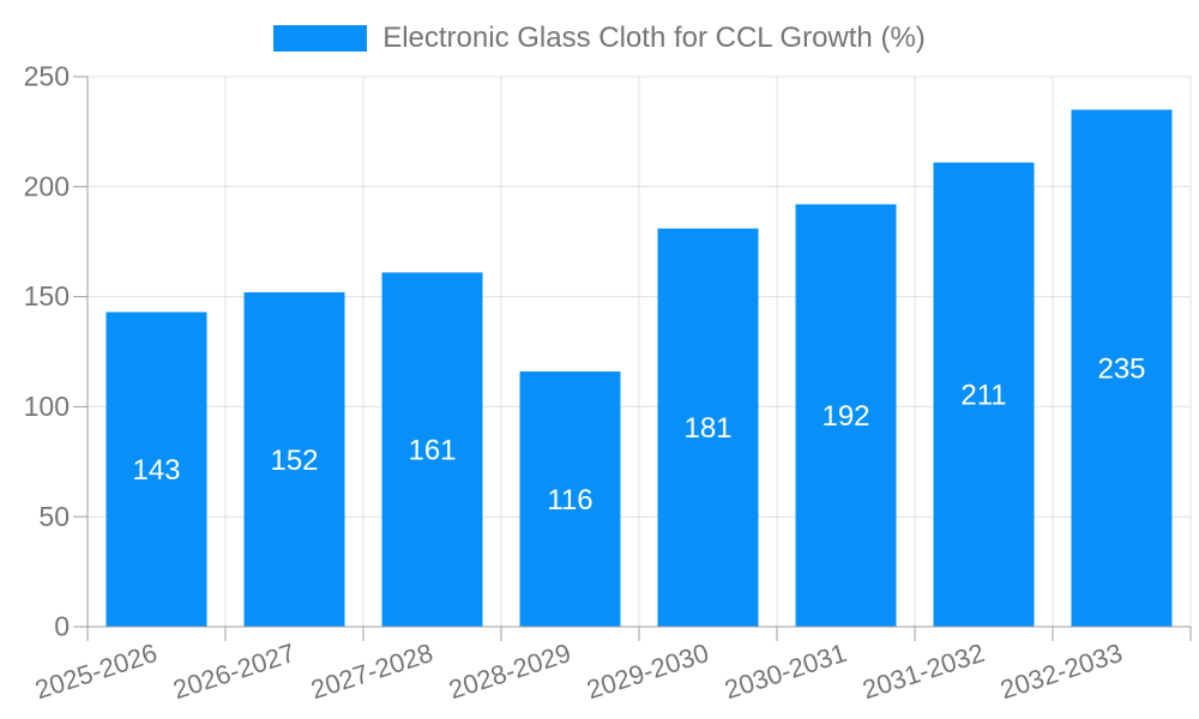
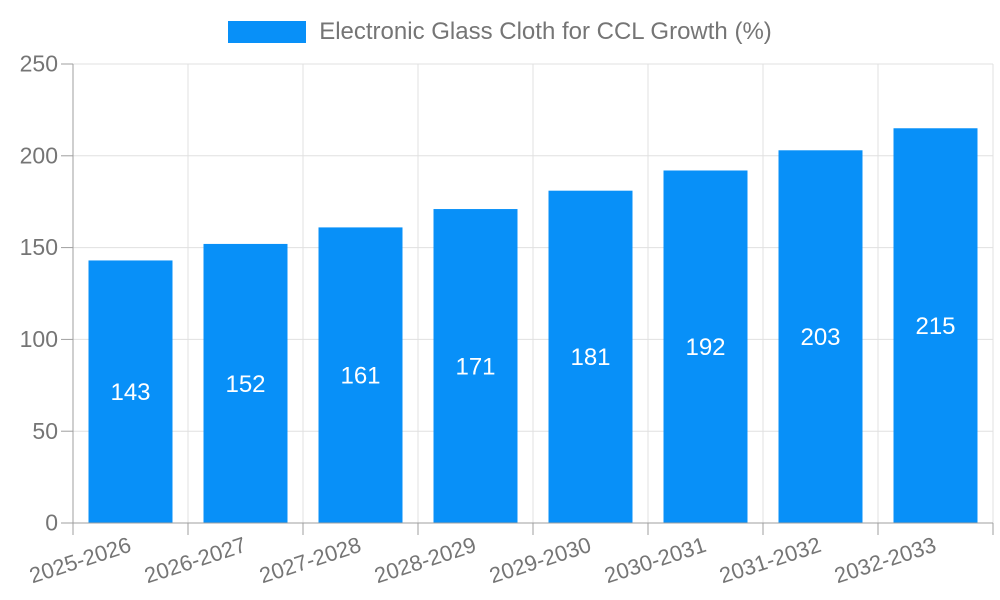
2028-2029: 116 -> 171
2031-2032: 211 -> 203
2032-2033: 235 -> 215
